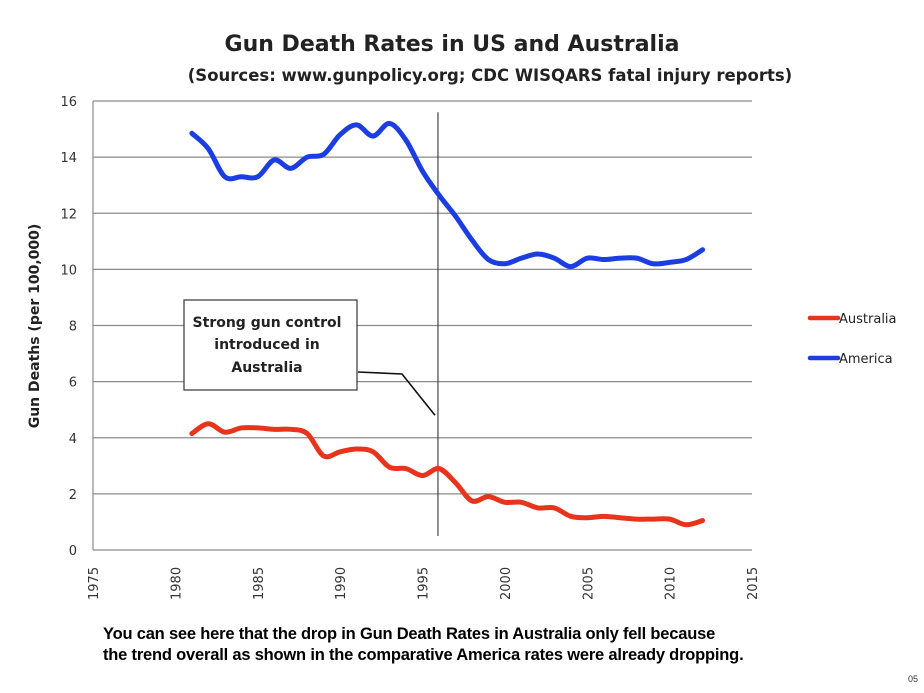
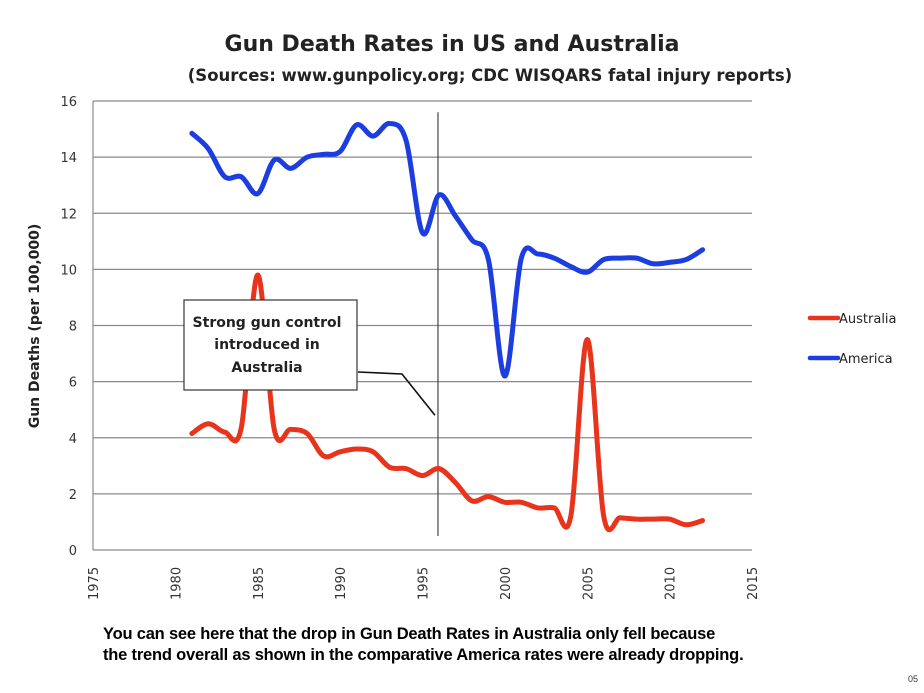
Australia/1985: 4.3 -> 9.8
America/1985: 13.3 -> 12.7
America/1990: 14.8 -> 14.2
America/1995: 13.5 -> 11.3
America/2000: 10.2 -> 6.2
Australia/2005: 1.1 -> 7.5
America/2005: 10.4 -> 9.9
